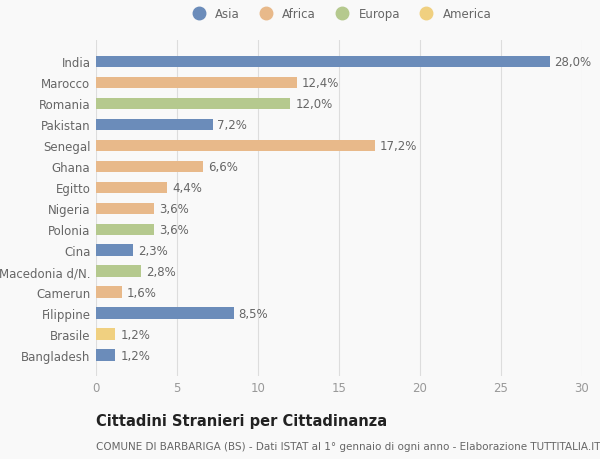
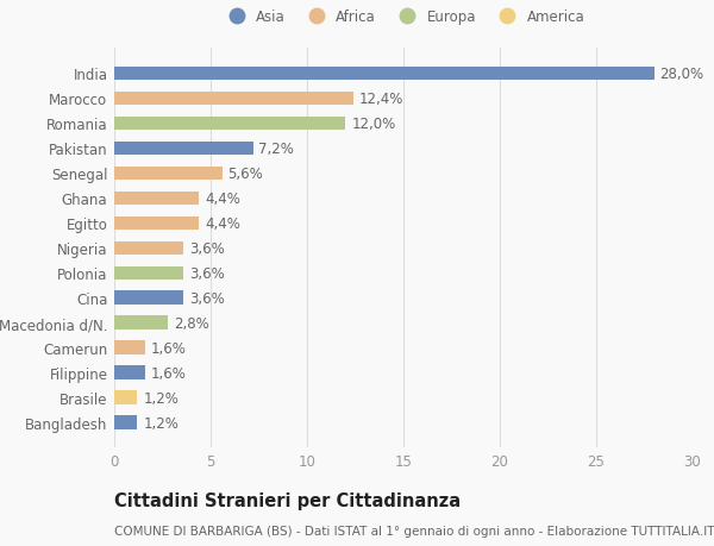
Senegal: 17,2% -> 5,6%
Ghana: 6,6% -> 4,4%
Cina: 2,3% -> 3,6%
Filippine: 8,5% -> 1,6%
